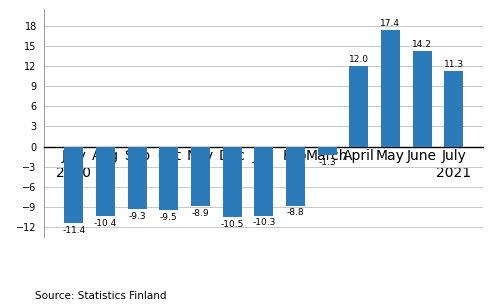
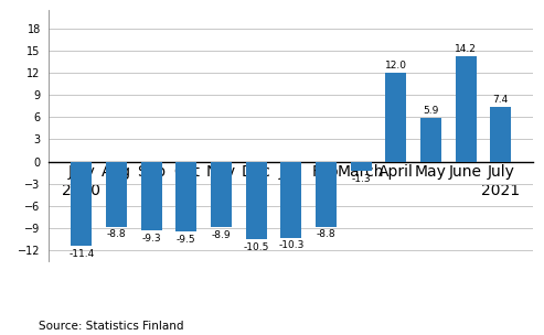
Aug: -10.4 -> -8.8
May: 17.4 -> 5.9
July 2021: 11.3 -> 7.4
